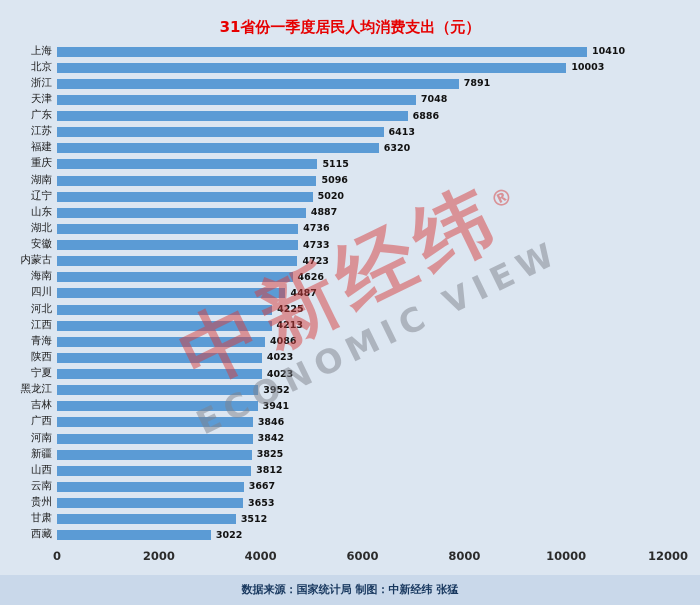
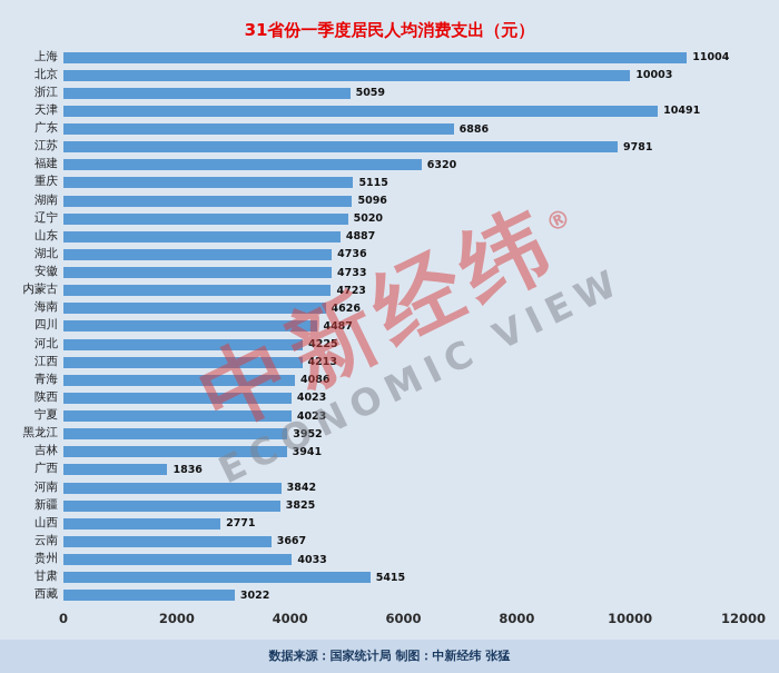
上海: 10410 -> 11004
浙江: 7891 -> 5059
天津: 7048 -> 10491
江苏: 6413 -> 9781
广西: 3846 -> 1836
山西: 3812 -> 2771
贵州: 3653 -> 4033
甘肃: 3512 -> 5415
